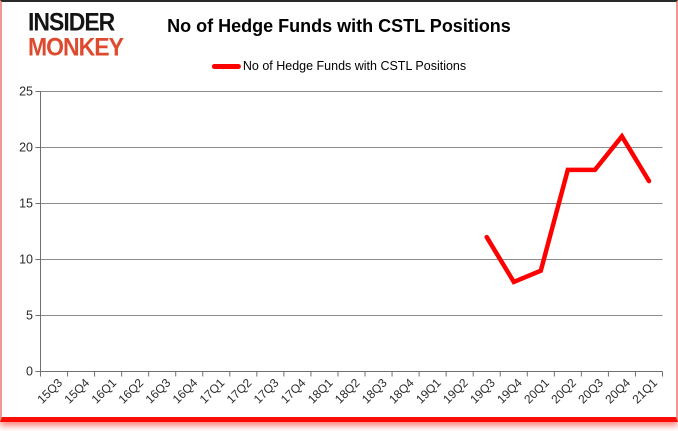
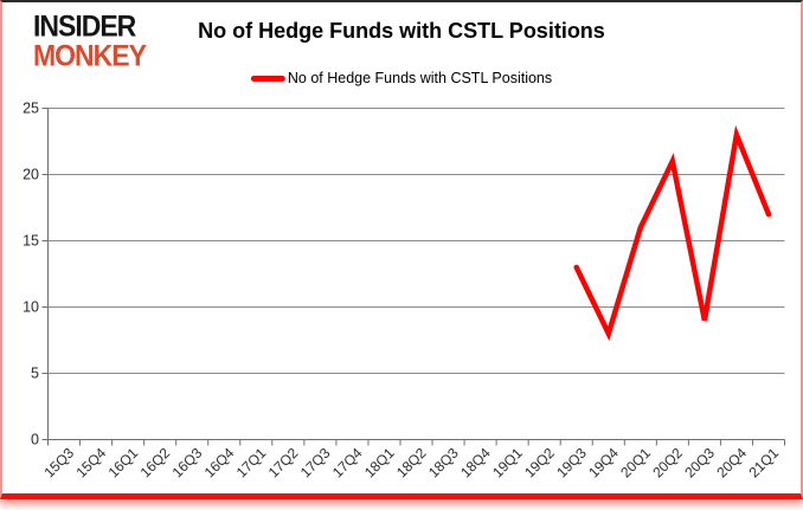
19Q3: 12 -> 13
20Q1: 9 -> 16
20Q2: 18 -> 21
20Q3: 18 -> 9
20Q4: 21 -> 23
